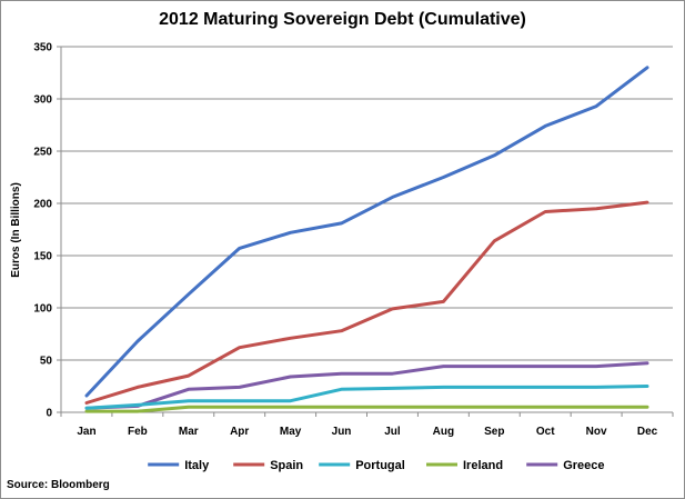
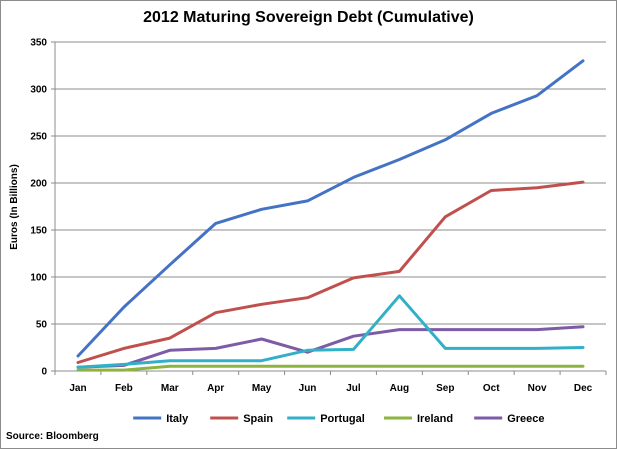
Greece/Jun: 40 -> 20
Portugal/Aug: 20 -> 80
